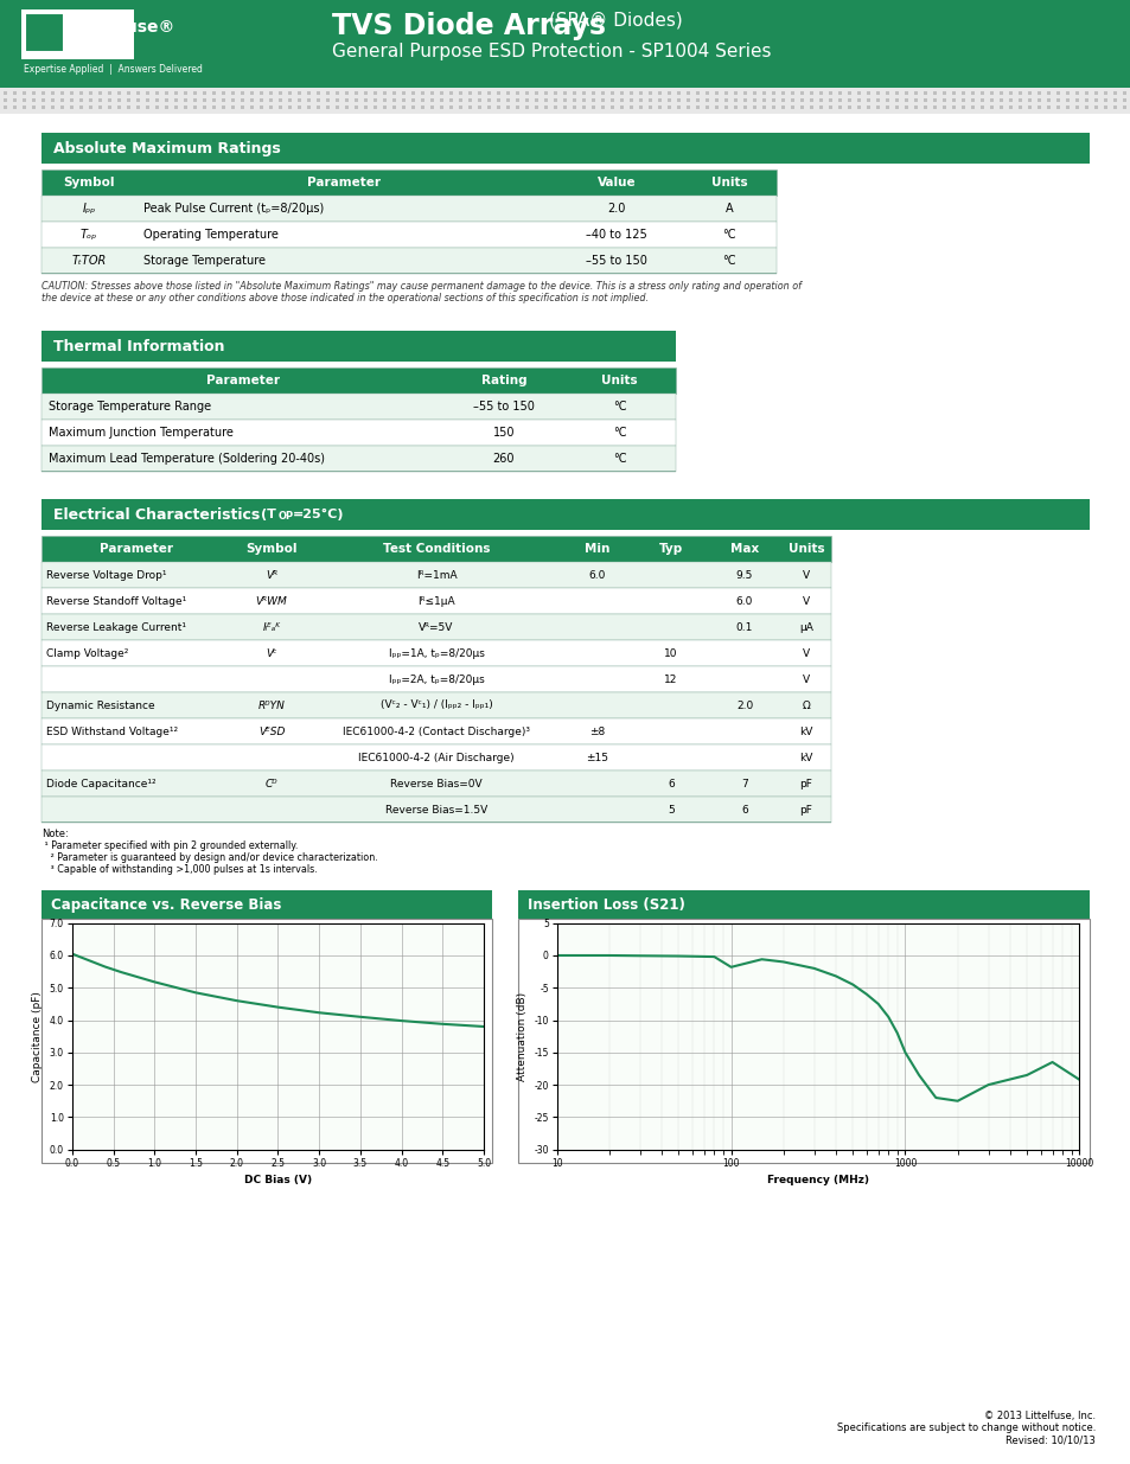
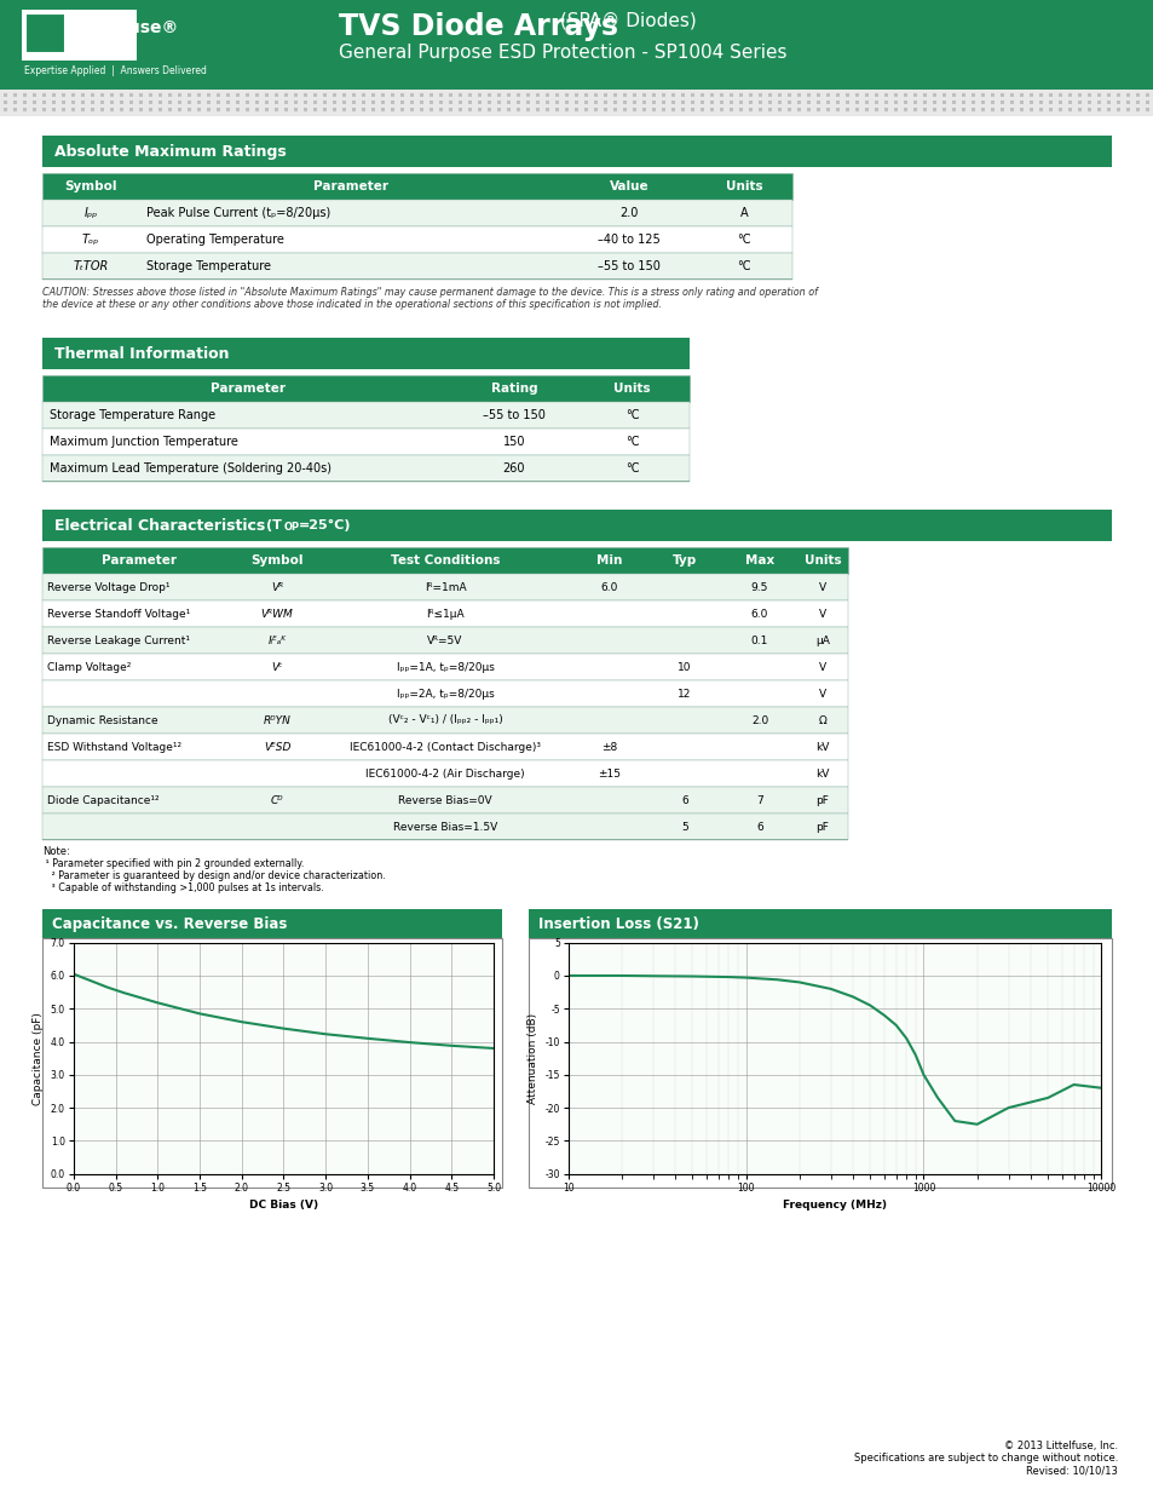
100: -1.8 -> -0.3
10000: -19.2 -> -17.0
